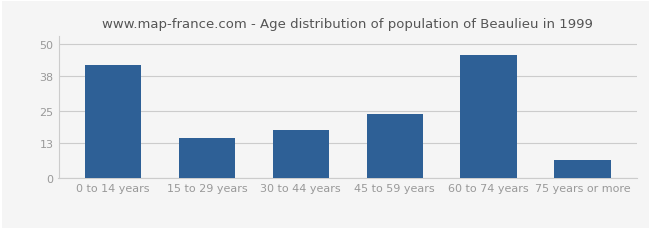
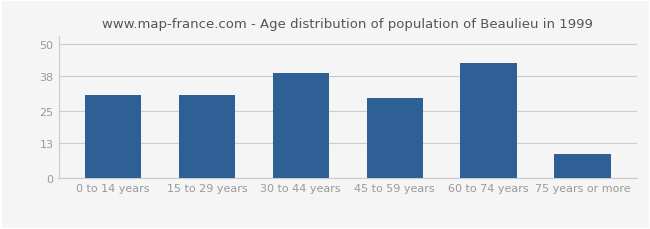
0 to 14 years: 42 -> 31
15 to 29 years: 15 -> 31
30 to 44 years: 18 -> 39
45 to 59 years: 24 -> 30
60 to 74 years: 46 -> 43
75 years or more: 7 -> 9
